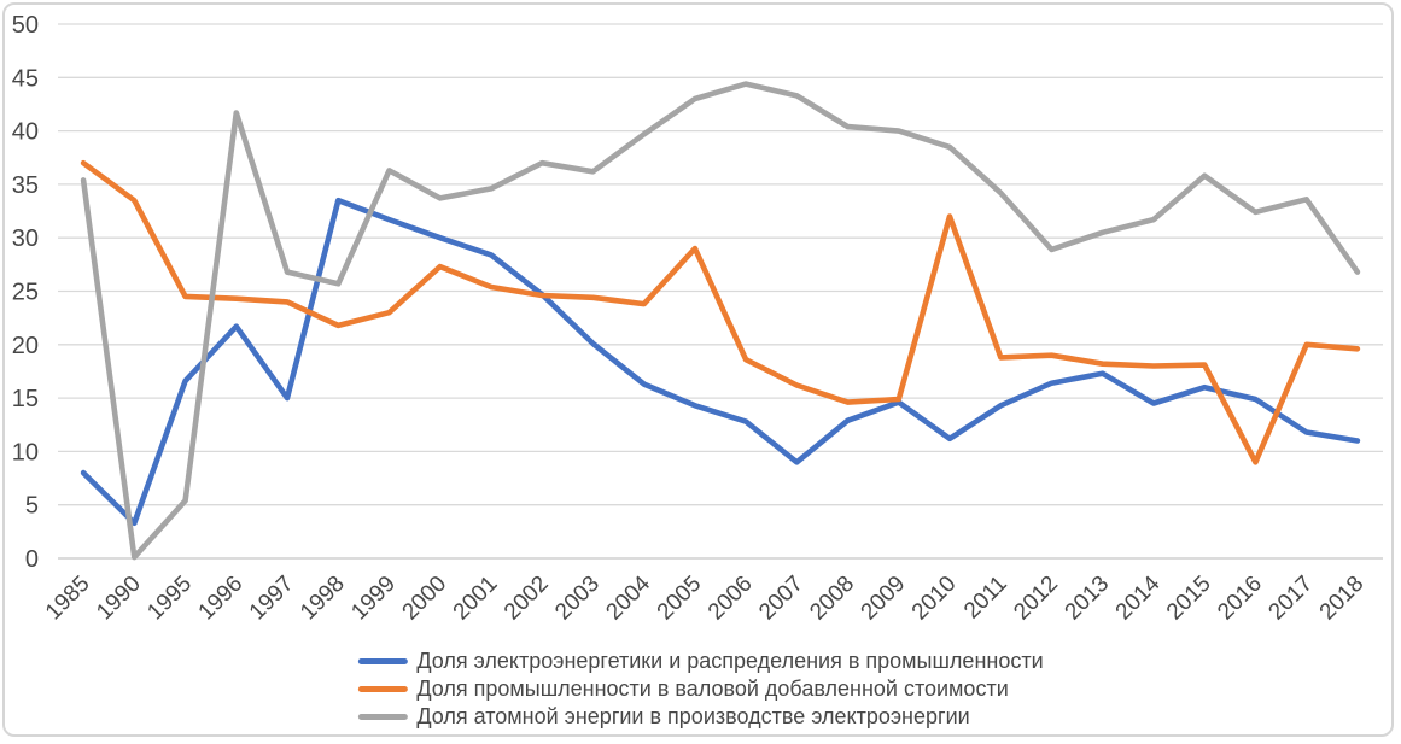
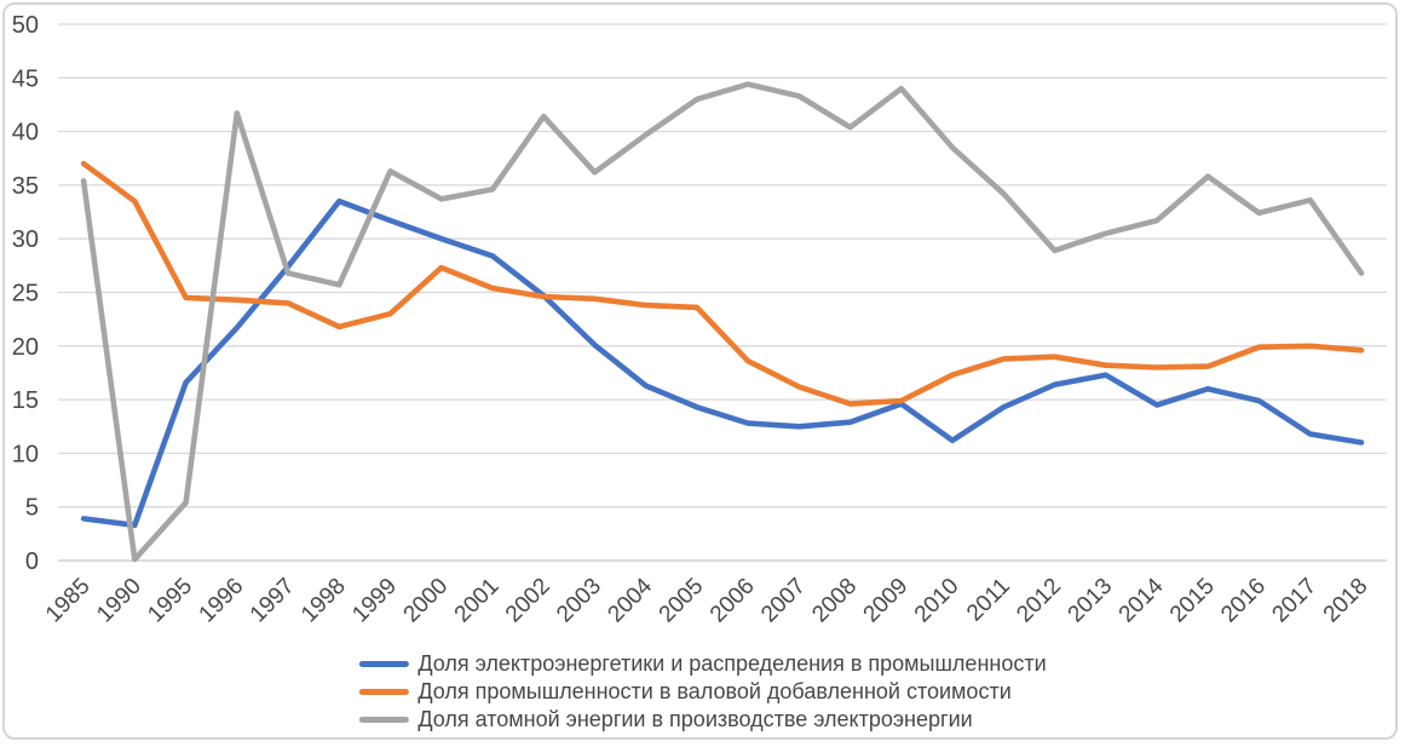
Доля электроэнергетики и распределения в промышленности/1985: 8 -> 4
Доля электроэнергетики и распределения в промышленности/1997: 15 -> 27
Доля атомной энергии в производстве электроэнергии/2002: 37 -> 41
Доля промышленности в валовой добавленной стоимости/2005: 29 -> 24
Доля электроэнергетики и распределения в промышленности/2007: 9 -> 12
Доля атомной энергии в производстве электроэнергии/2009: 40 -> 44
Доля промышленности в валовой добавленной стоимости/2010: 32 -> 17
Доля промышленности в валовой добавленной стоимости/2016: 9 -> 20
